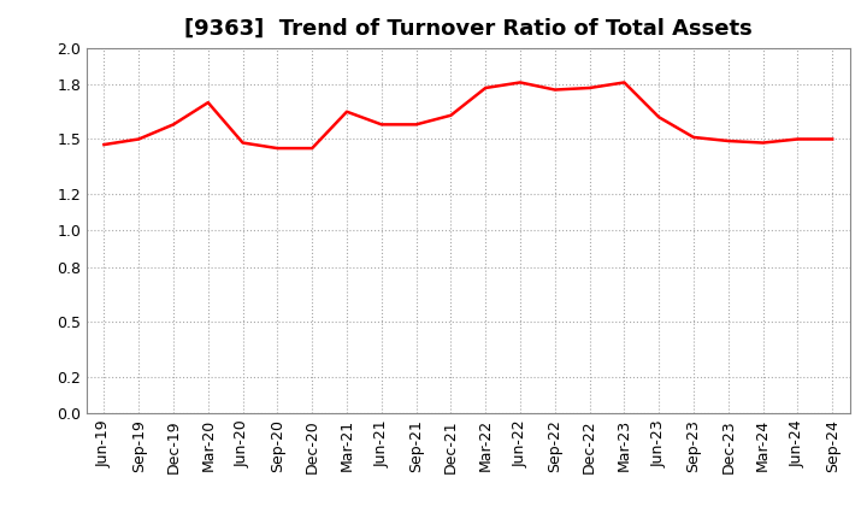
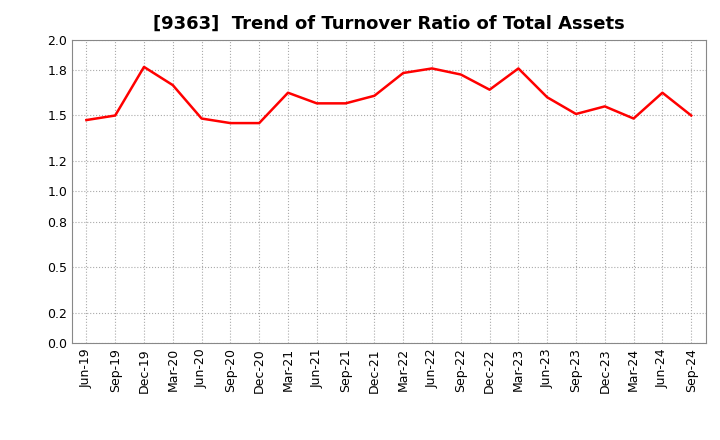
Dec-19: 1.58 -> 1.82
Dec-22: 1.78 -> 1.67
Dec-23: 1.49 -> 1.56
Jun-24: 1.50 -> 1.65
